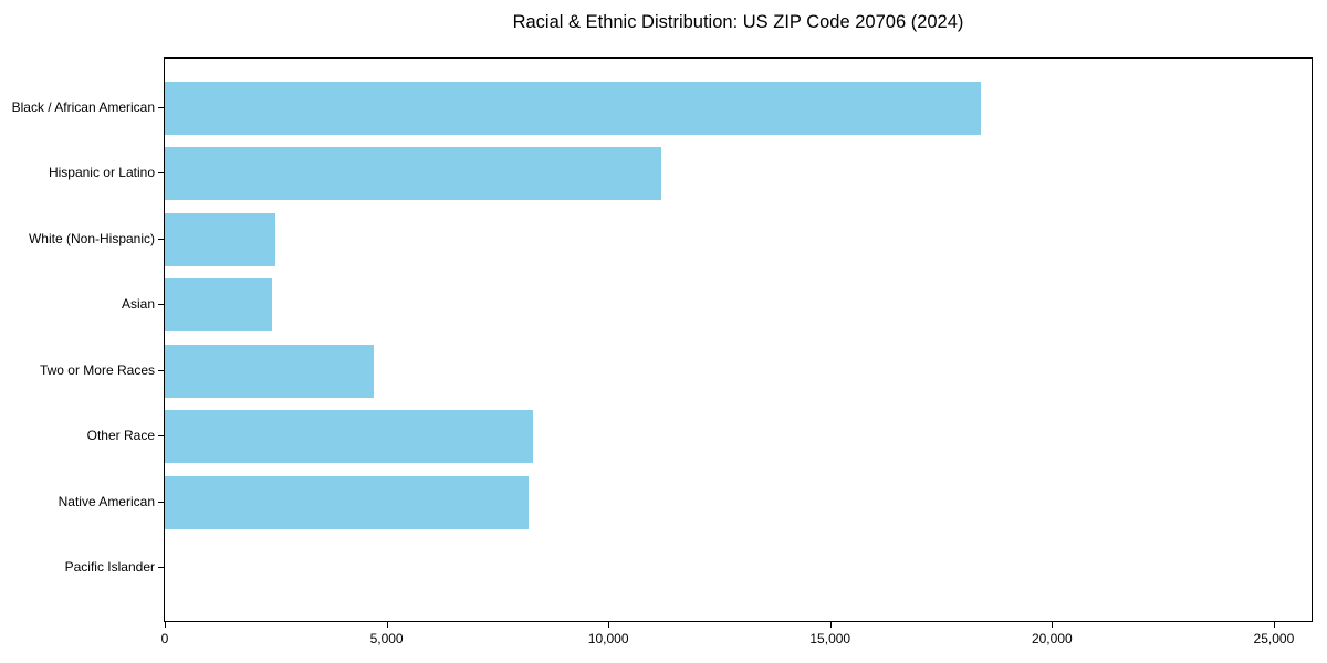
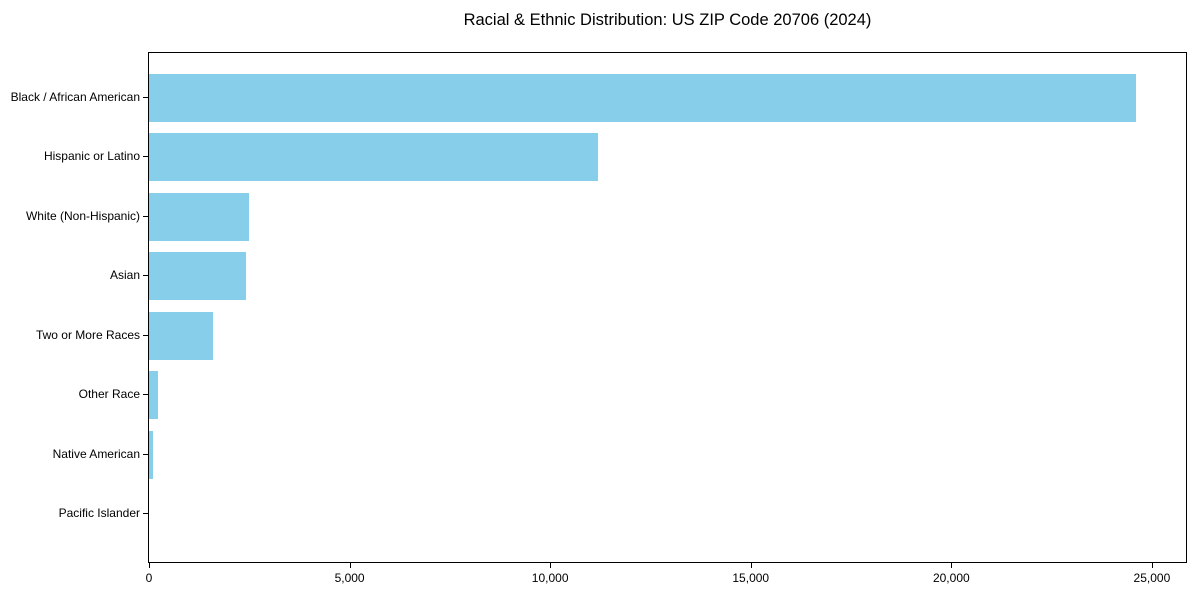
Black / African American: 18400 -> 24600
Two or More Races: 4700 -> 1600
Other Race: 8300 -> 200
Native American: 8200 -> 100
